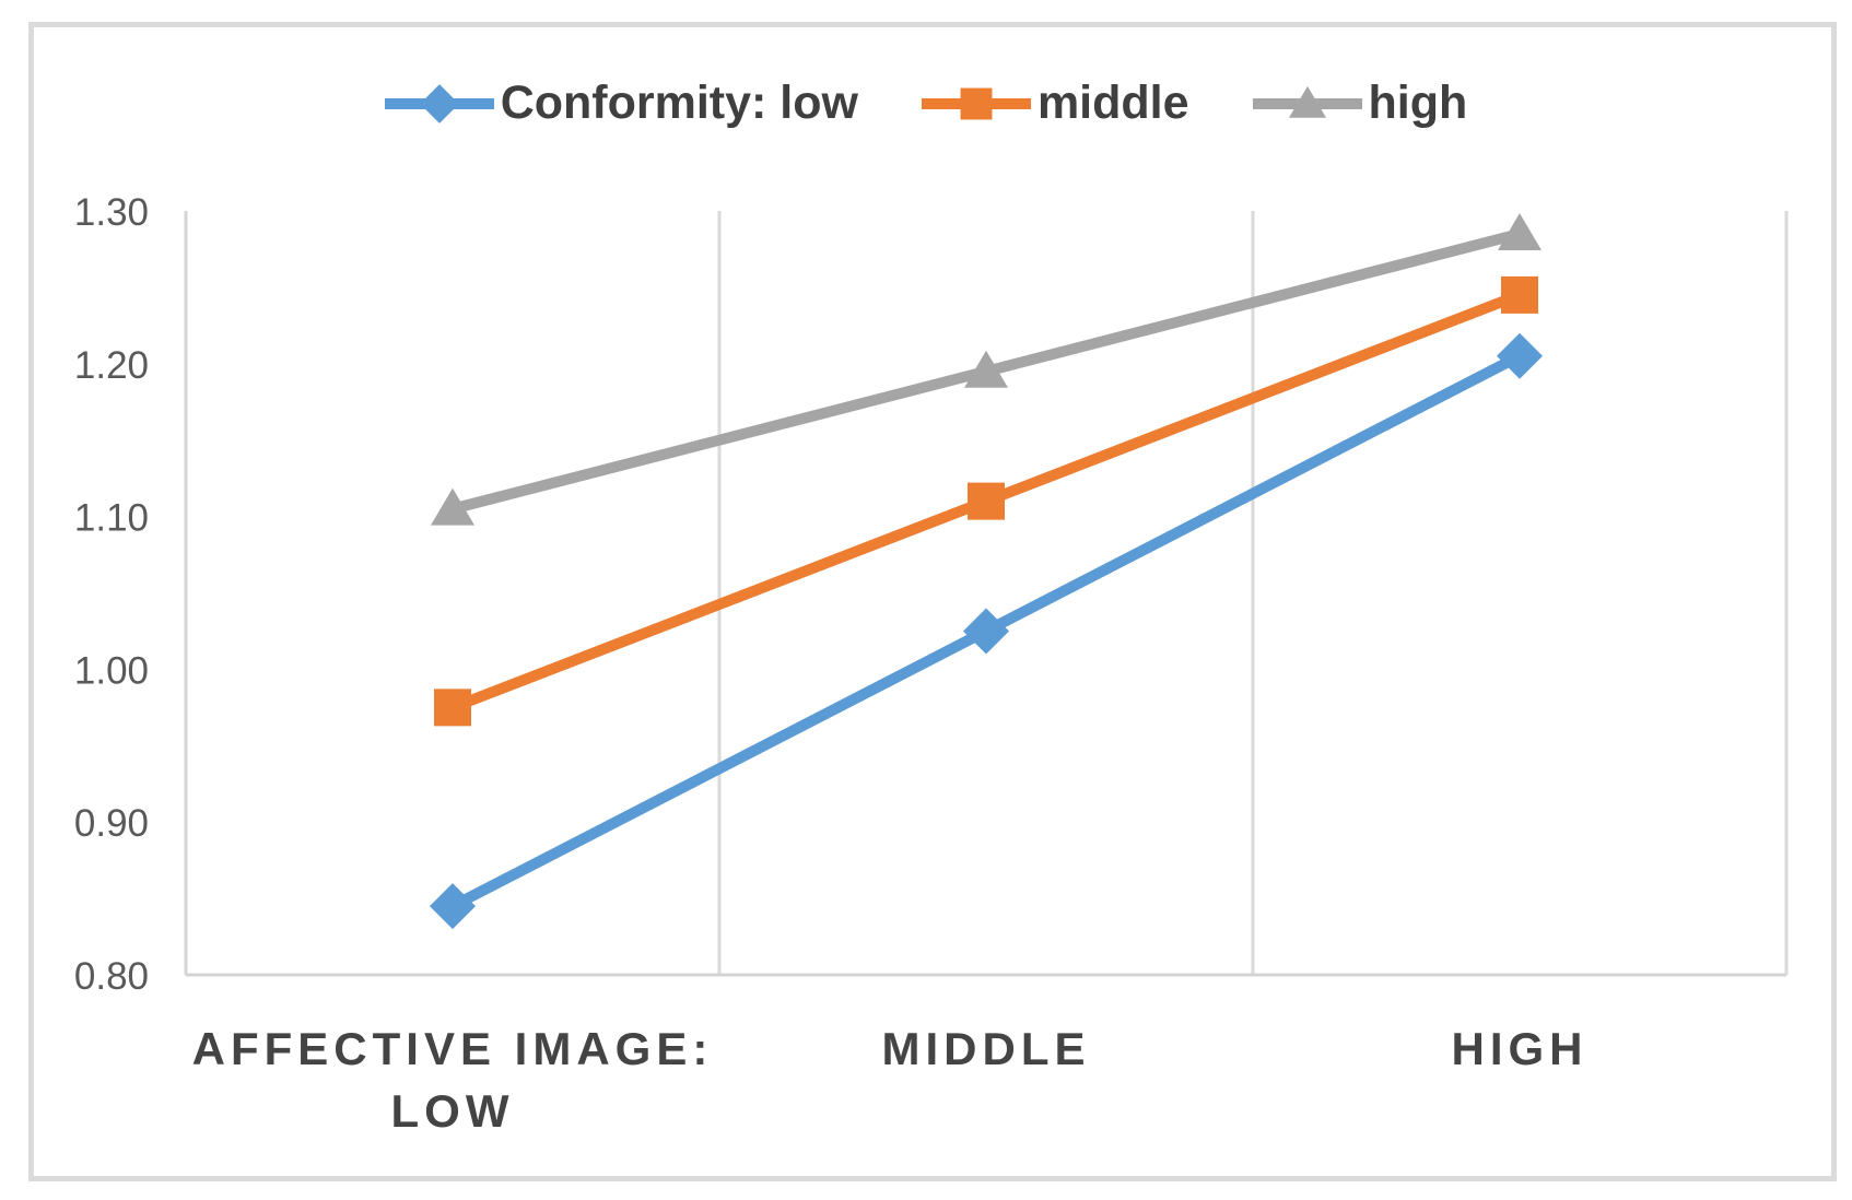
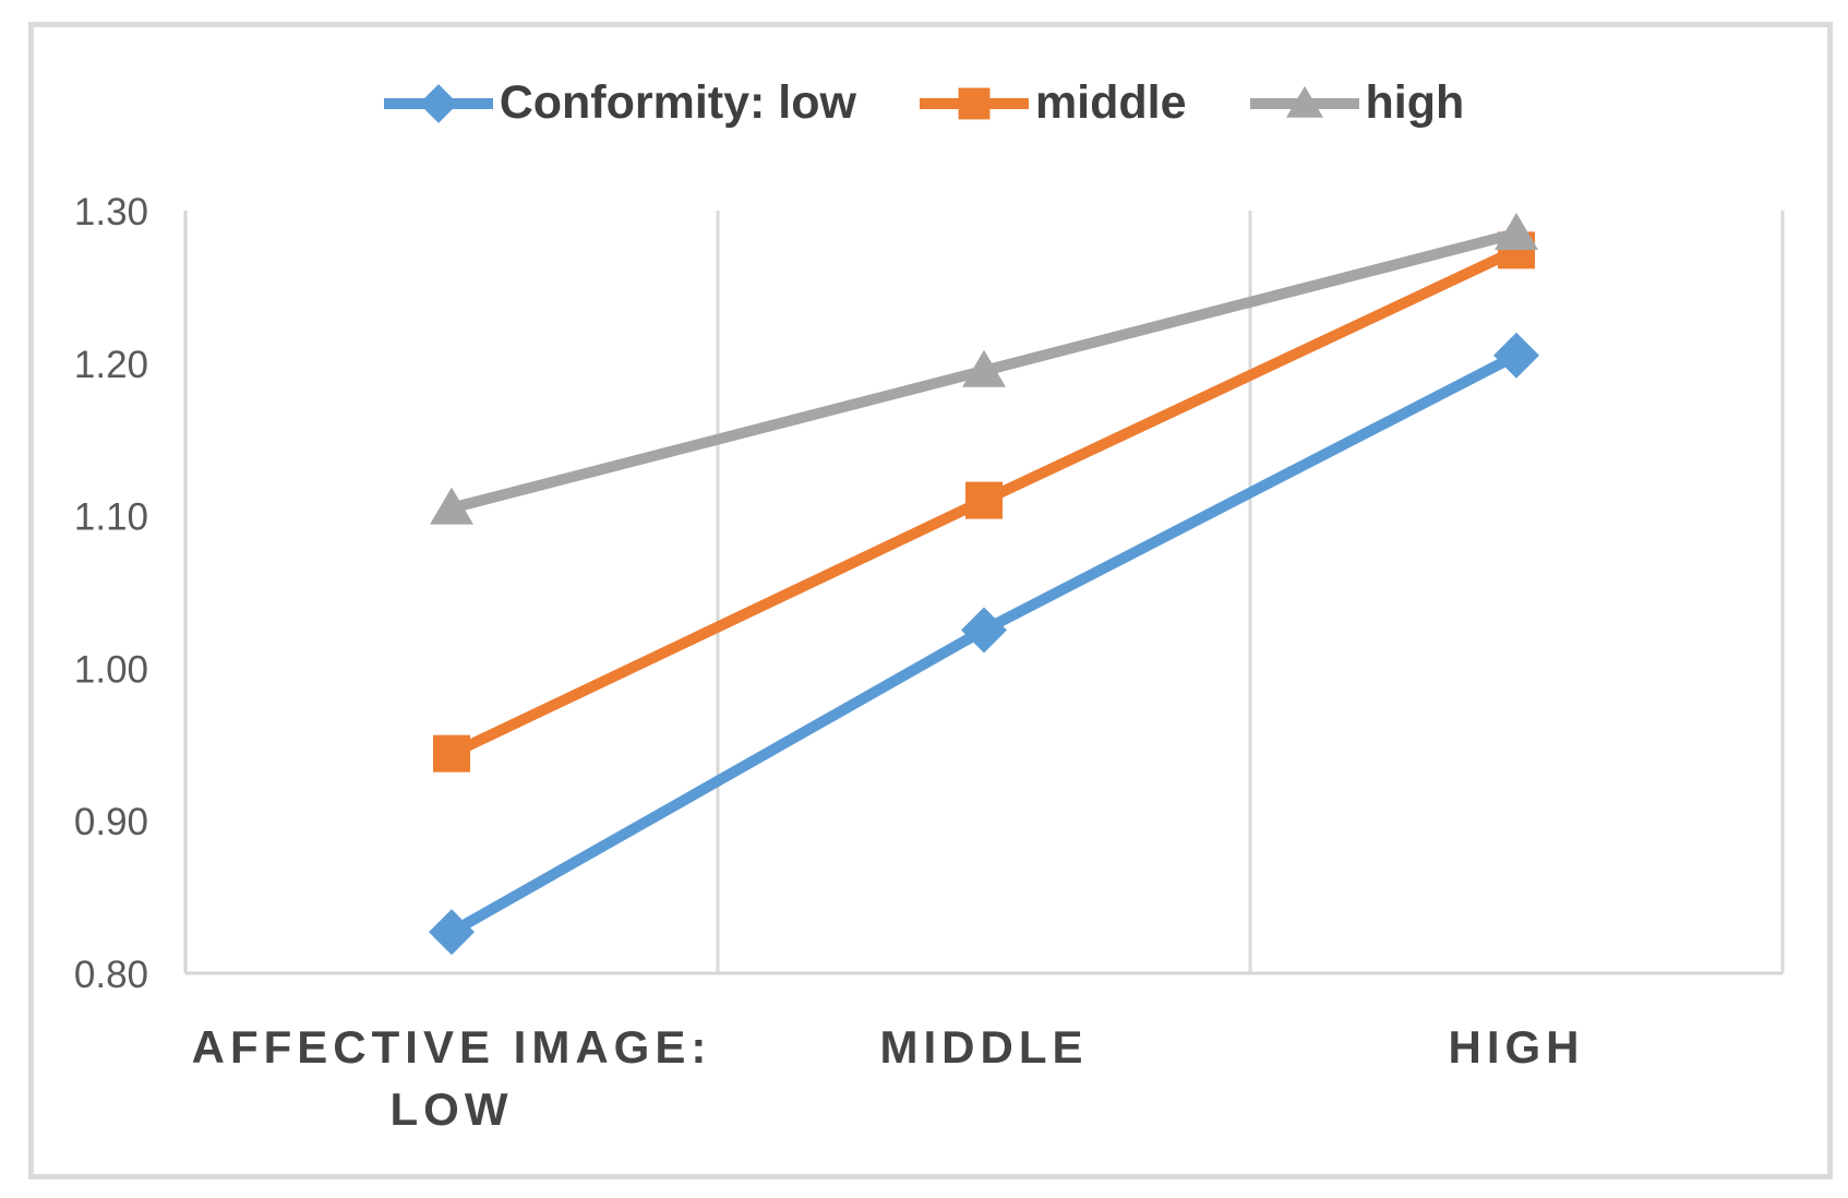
Conformity: low/AFFECTIVE IMAGE: LOW: 0.845 -> 0.827
middle/AFFECTIVE IMAGE: LOW: 0.975 -> 0.944
middle/HIGH: 1.245 -> 1.274
